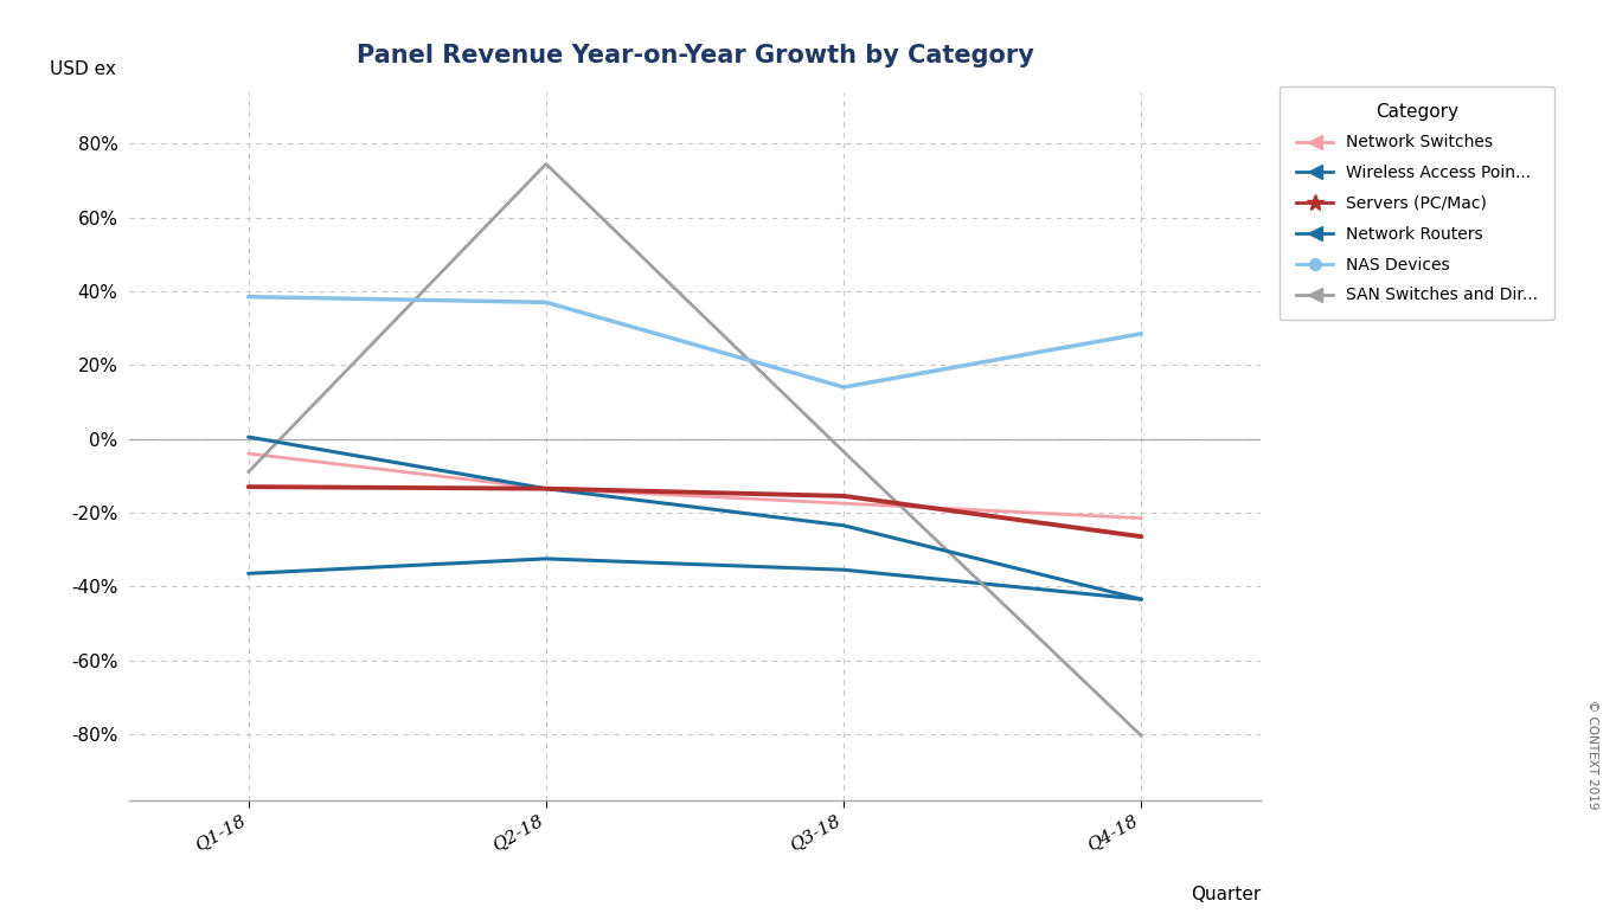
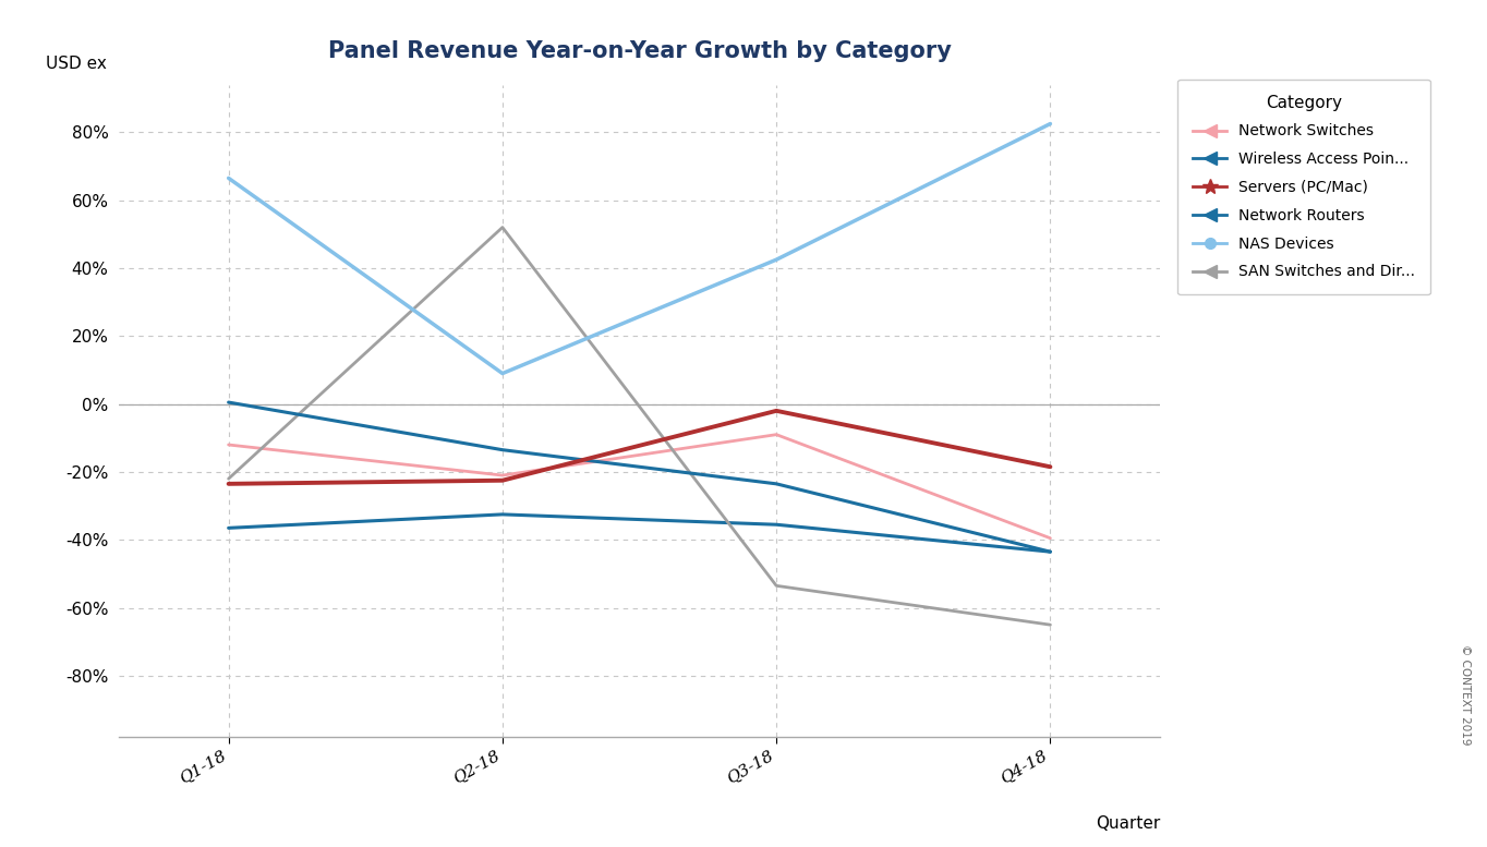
Network Switches/Q1-18: -4.0% -> -12.0%
Servers (PC/Mac)/Q1-18: -13.0% -> -23.5%
NAS Devices/Q1-18: 38.5% -> 66.5%
SAN Switches and Dir.../Q1-18: -9.0% -> -22.0%
Network Switches/Q2-18: -13.5% -> -21.0%
Servers (PC/Mac)/Q2-18: -13.5% -> -22.5%
NAS Devices/Q2-18: 37.0% -> 9.0%
SAN Switches and Dir.../Q2-18: 74.5% -> 52.0%
Network Switches/Q3-18: -17.5% -> -9.0%
Servers (PC/Mac)/Q3-18: -15.5% -> -2.0%
NAS Devices/Q3-18: 14.0% -> 42.5%
SAN Switches and Dir.../Q3-18: -3.5% -> -53.5%
Network Switches/Q4-18: -21.5% -> -39.5%
Servers (PC/Mac)/Q4-18: -26.5% -> -18.5%
NAS Devices/Q4-18: 28.5% -> 82.5%
SAN Switches and Dir.../Q4-18: -80.5% -> -65.0%
